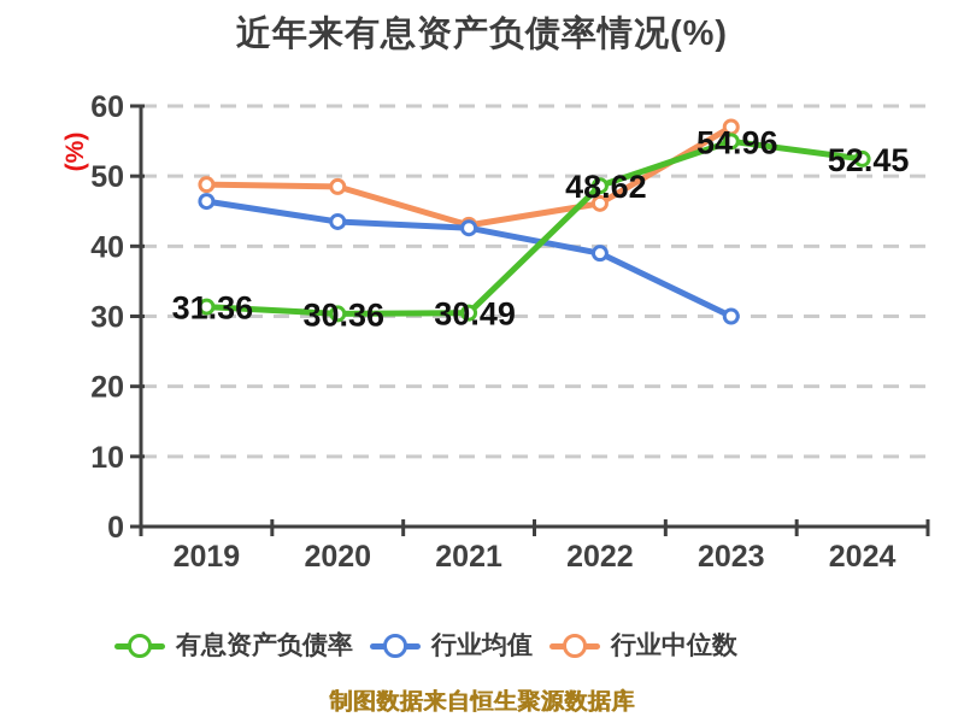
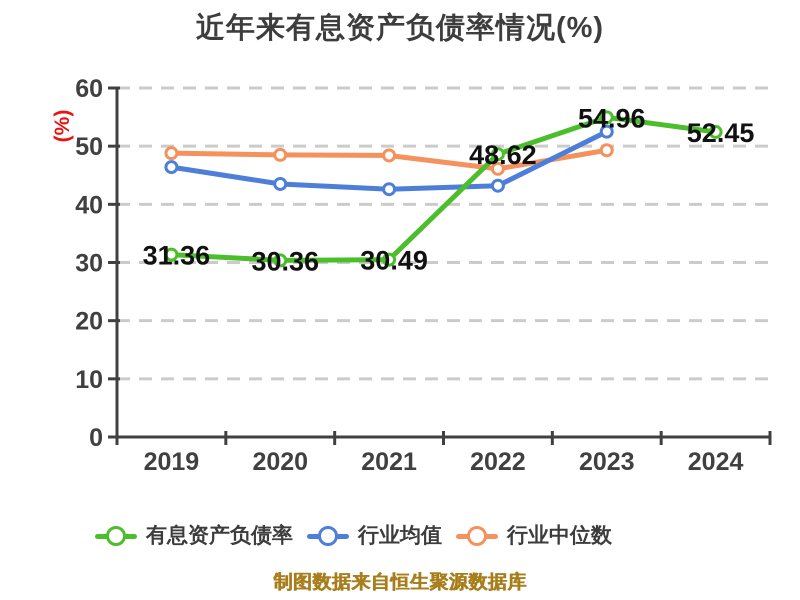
行业中位数/2021: 43 -> 48
行业均值/2022: 39 -> 43
行业均值/2023: 30 -> 52
行业中位数/2023: 57 -> 49
